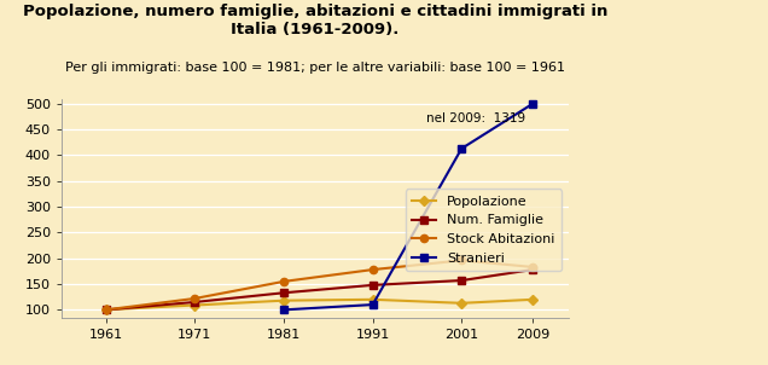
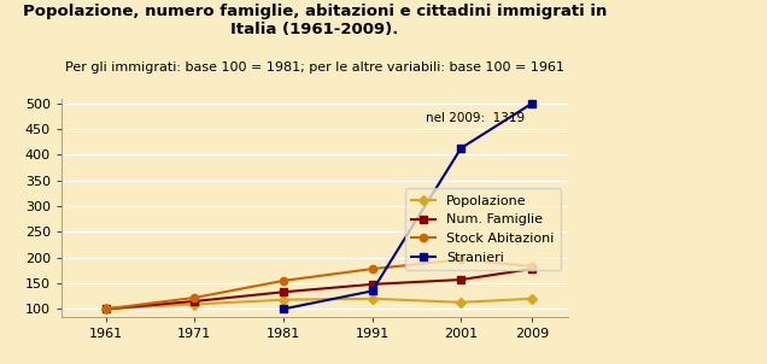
Stranieri/1991: 110 -> 135
